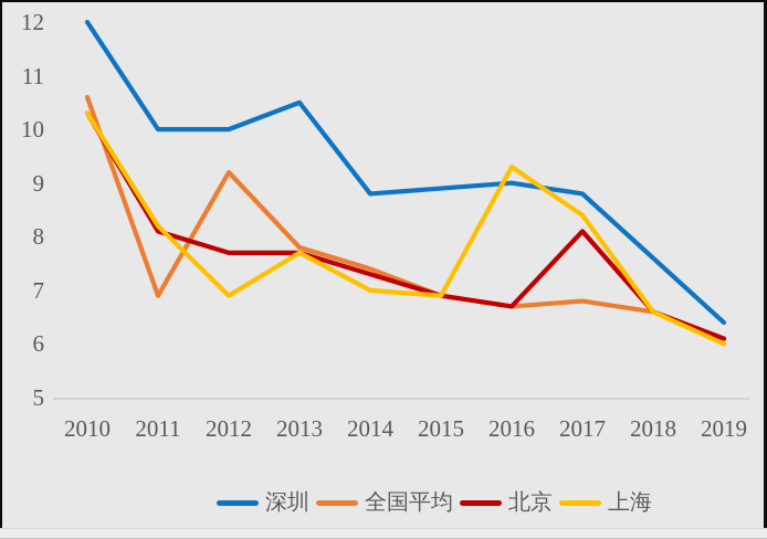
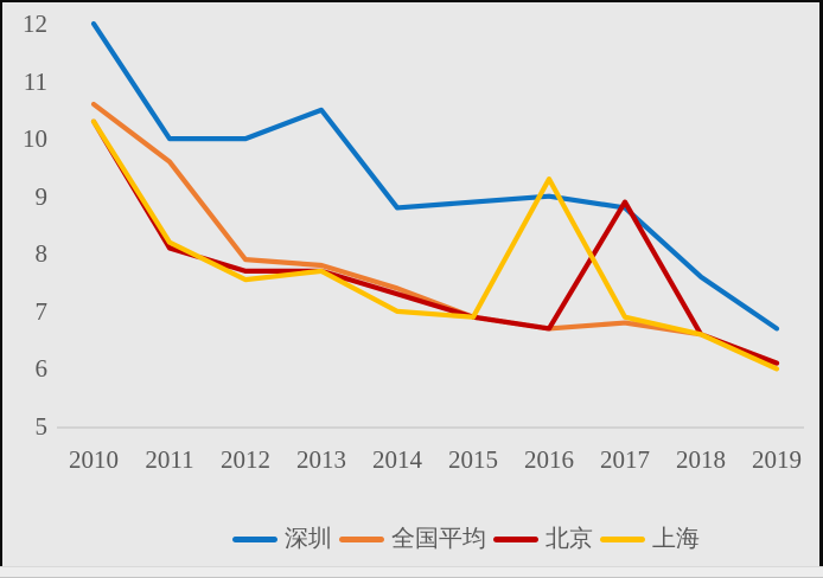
全国平均/2011: 6.9 -> 9.6
全国平均/2012: 9.2 -> 7.9
上海/2012: 6.9 -> 7.5
北京/2017: 8.1 -> 8.9
上海/2017: 8.4 -> 6.9
深圳/2019: 6.4 -> 6.7
